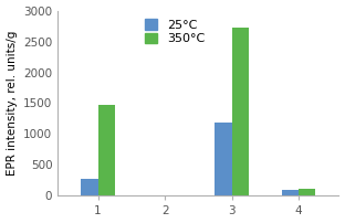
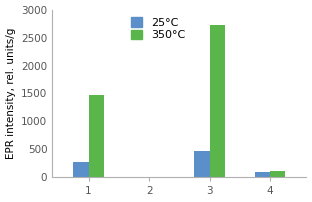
25°C/3: 1180 -> 480
